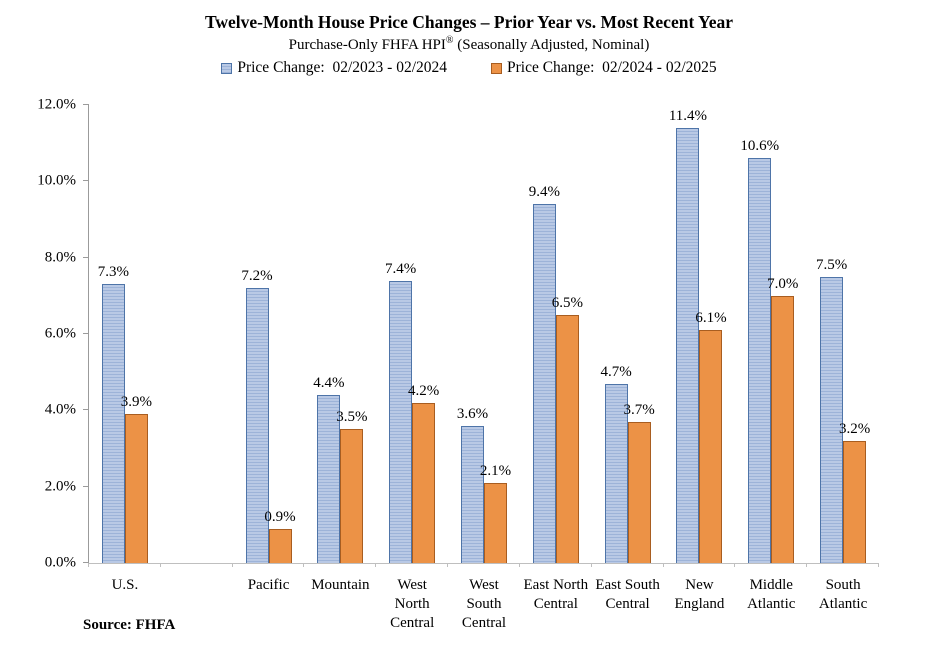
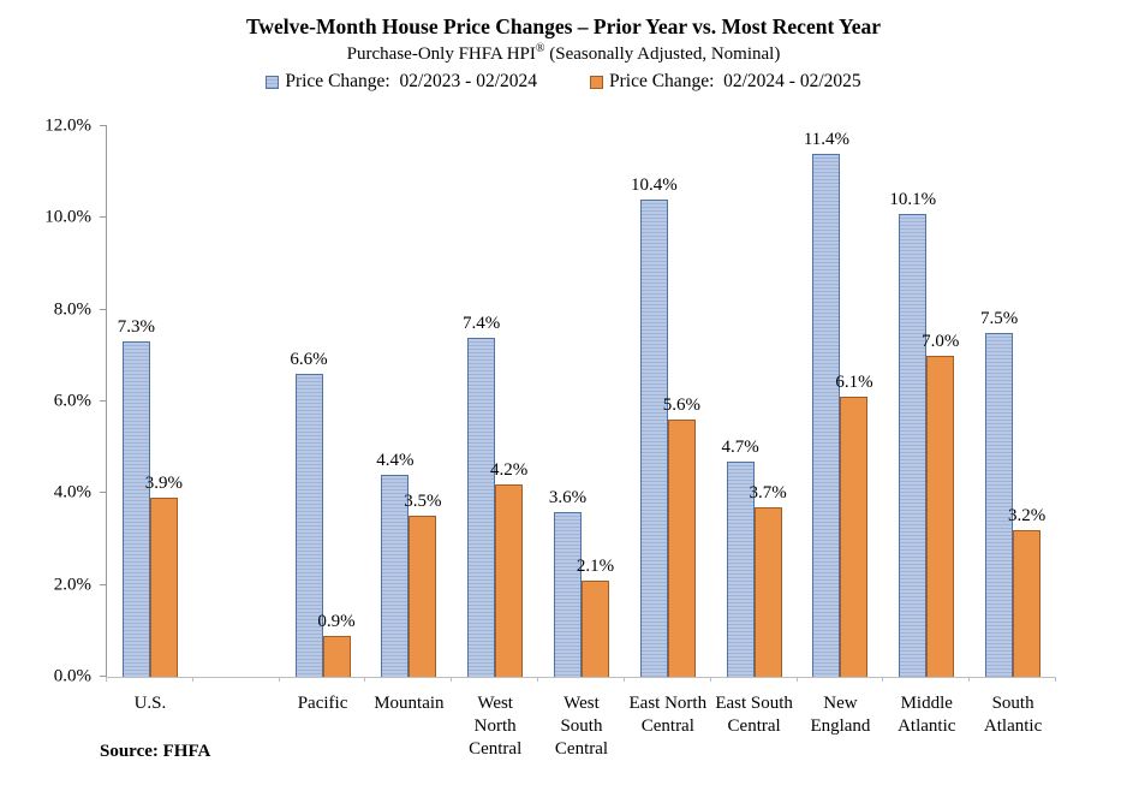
Price Change: 02/2023 - 02/2024/Pacific: 7.2% -> 6.6%
Price Change: 02/2023 - 02/2024/East North Central: 9.4% -> 10.4%
Price Change: 02/2024 - 02/2025/East North Central: 6.5% -> 5.6%
Price Change: 02/2023 - 02/2024/Middle Atlantic: 10.6% -> 10.1%
